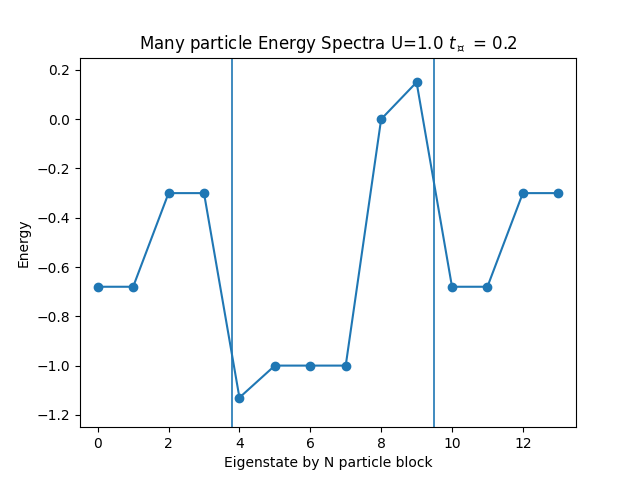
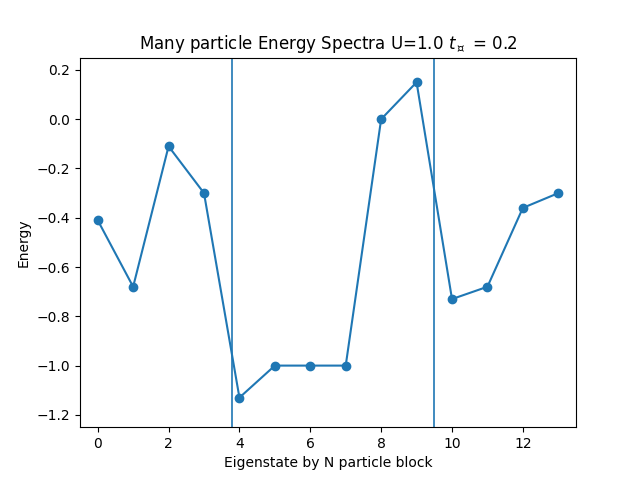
0: -0.68 -> -0.41
2: -0.30 -> -0.11
10: -0.68 -> -0.73
12: -0.30 -> -0.36
